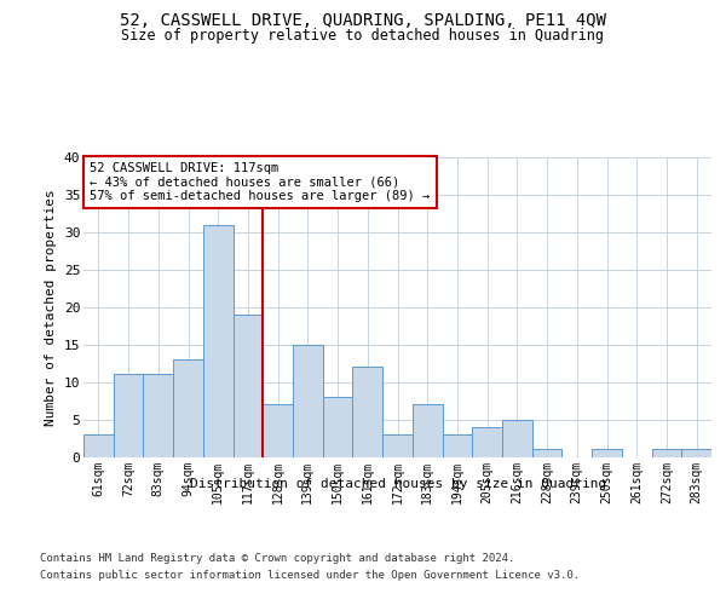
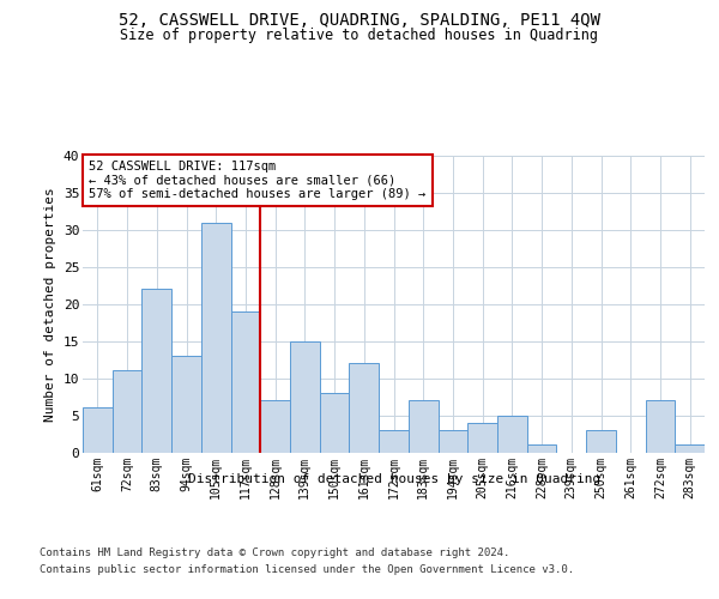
61sqm: 3 -> 6
83sqm: 11 -> 22
250sqm: 1 -> 3
272sqm: 1 -> 7
